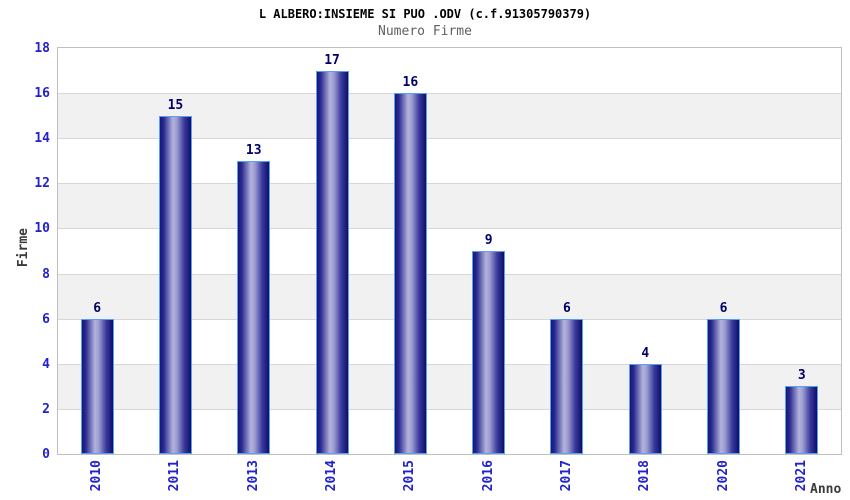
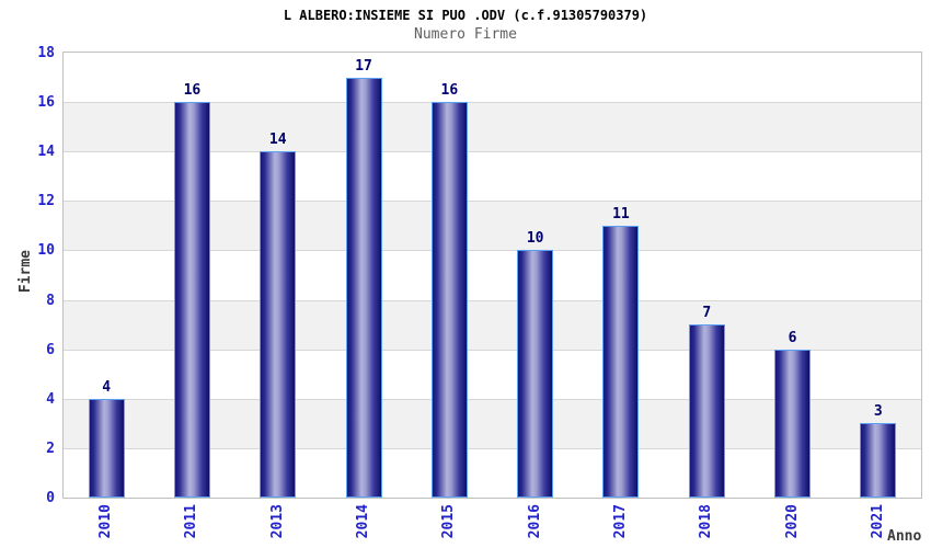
2010: 6 -> 4
2011: 15 -> 16
2013: 13 -> 14
2016: 9 -> 10
2017: 6 -> 11
2018: 4 -> 7
